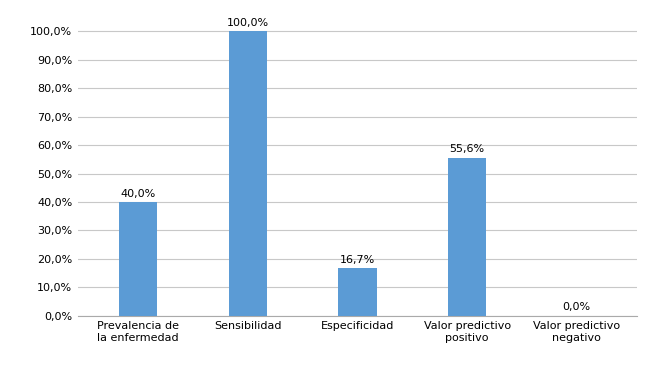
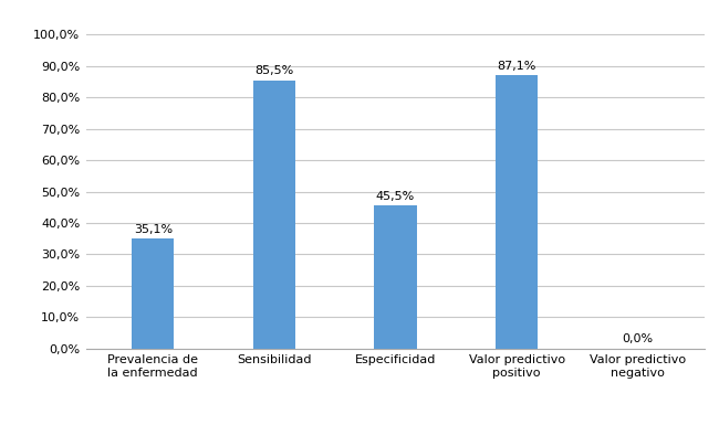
Prevalencia de la enfermedad: 40,0% -> 35,1%
Sensibilidad: 100,0% -> 85,5%
Especificidad: 16,7% -> 45,5%
Valor predictivo positivo: 55,6% -> 87,1%
